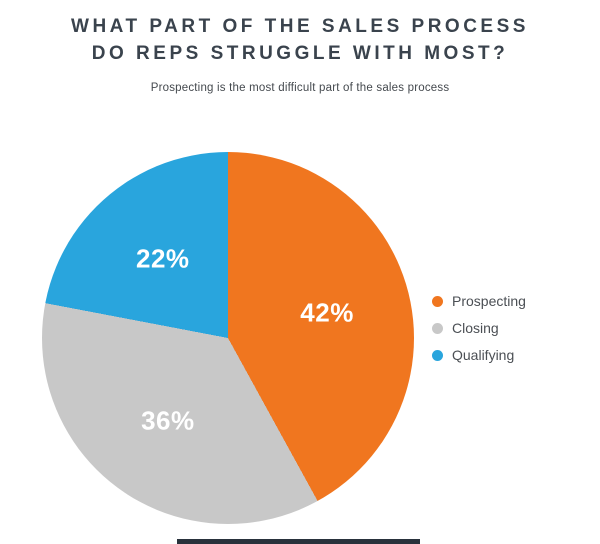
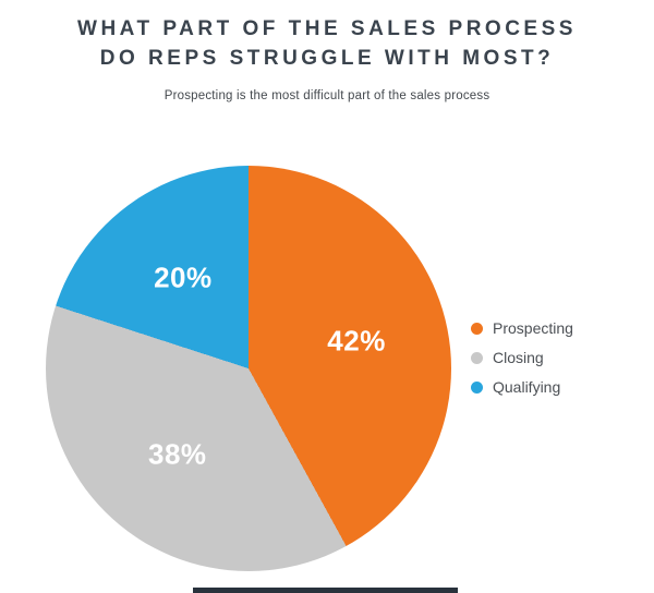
Closing: 36% -> 38%
Qualifying: 22% -> 20%
